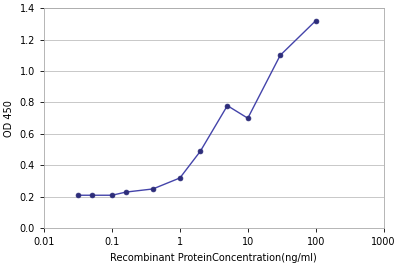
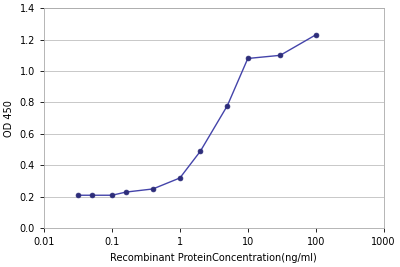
10: 0.70 -> 1.08
100: 1.32 -> 1.23
